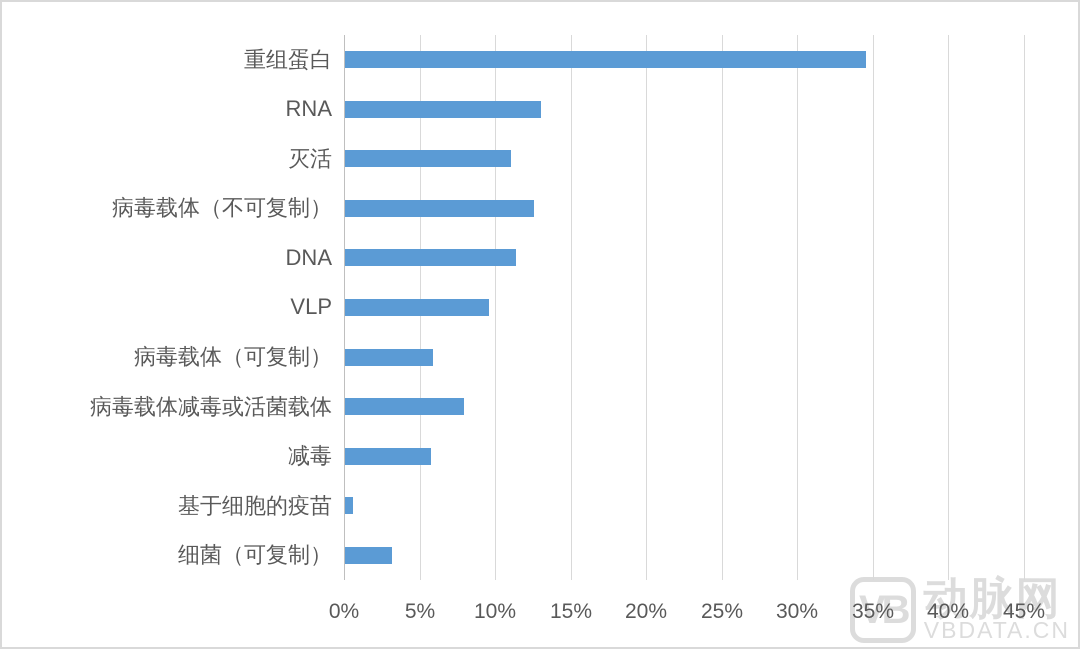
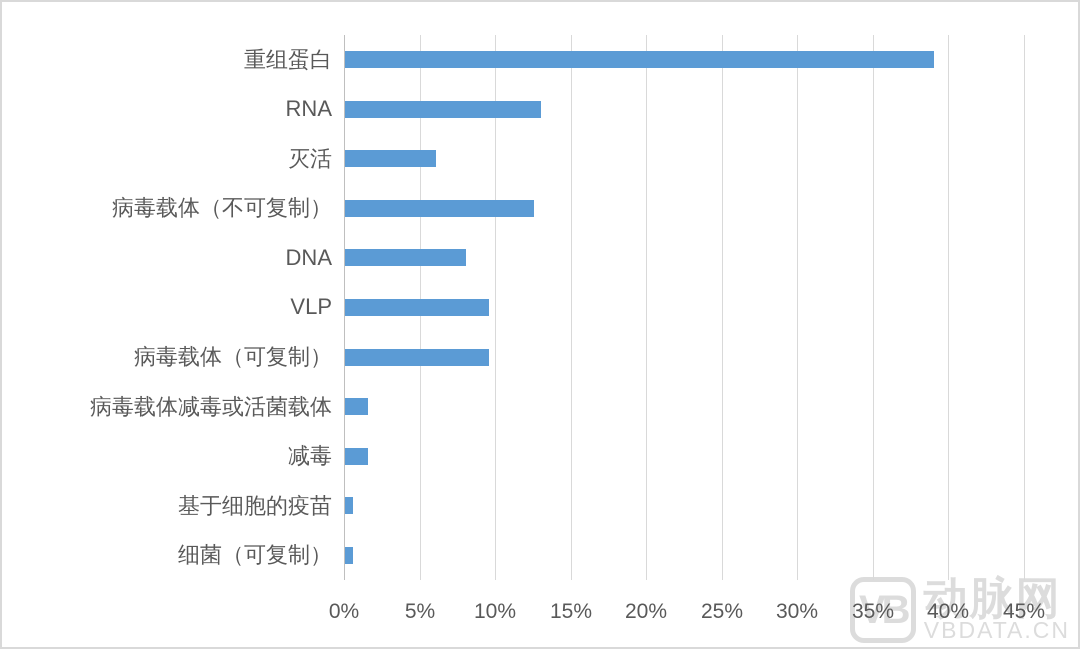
重组蛋白: 34.5% -> 39.0%
灭活: 11.0% -> 6.0%
DNA: 11.3% -> 8.0%
病毒载体（可复制）: 5.8% -> 9.5%
病毒载体减毒或活菌载体: 7.9% -> 1.5%
减毒: 5.7% -> 1.5%
细菌（可复制）: 3.1% -> 0.5%
